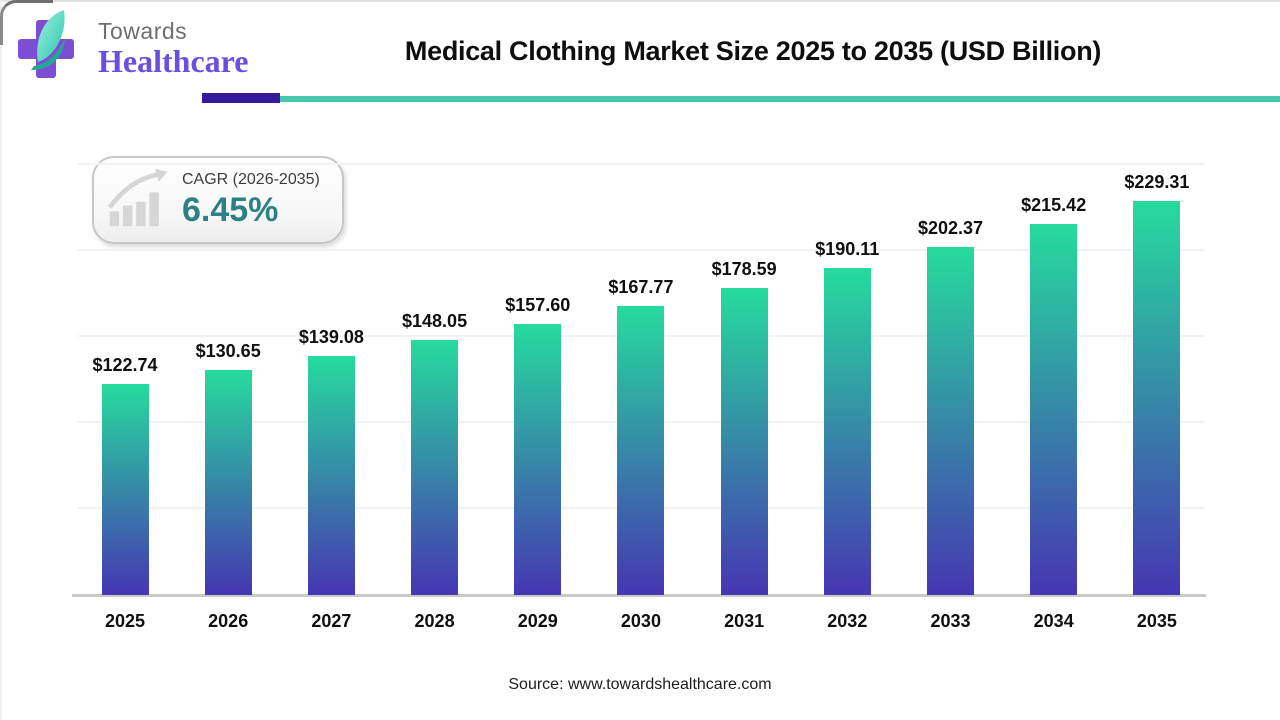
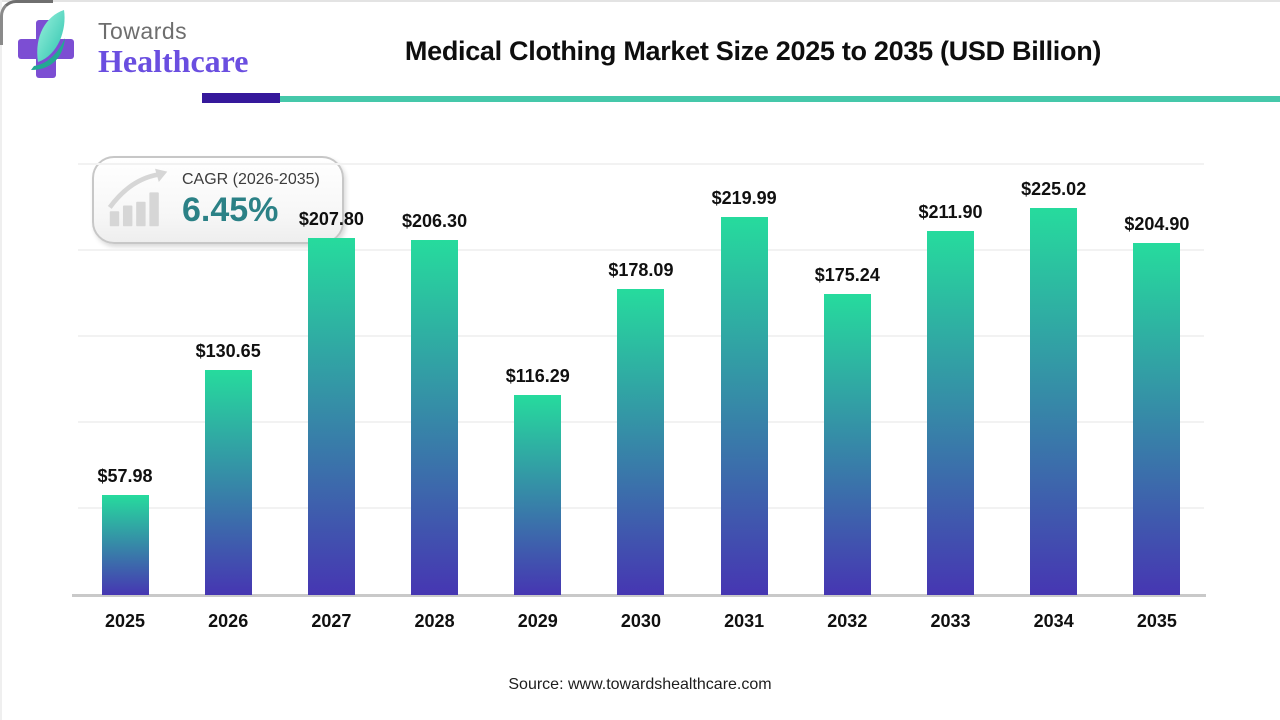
2025: $122.74 -> $57.98
2027: $139.08 -> $207.80
2028: $148.05 -> $206.30
2029: $157.60 -> $116.29
2030: $167.77 -> $178.09
2031: $178.59 -> $219.99
2032: $190.11 -> $175.24
2033: $202.37 -> $211.90
2034: $215.42 -> $225.02
2035: $229.31 -> $204.90
